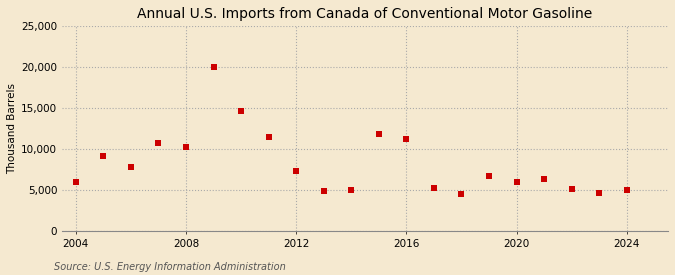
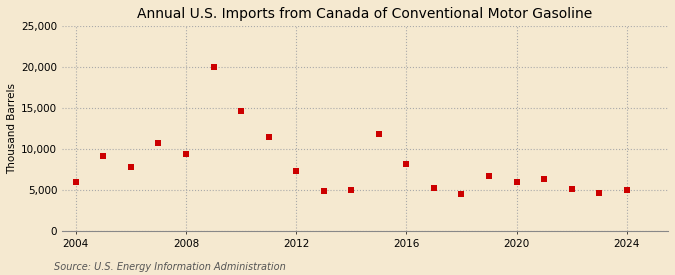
2008: 10,300 -> 9,400
2016: 11,200 -> 8,200
